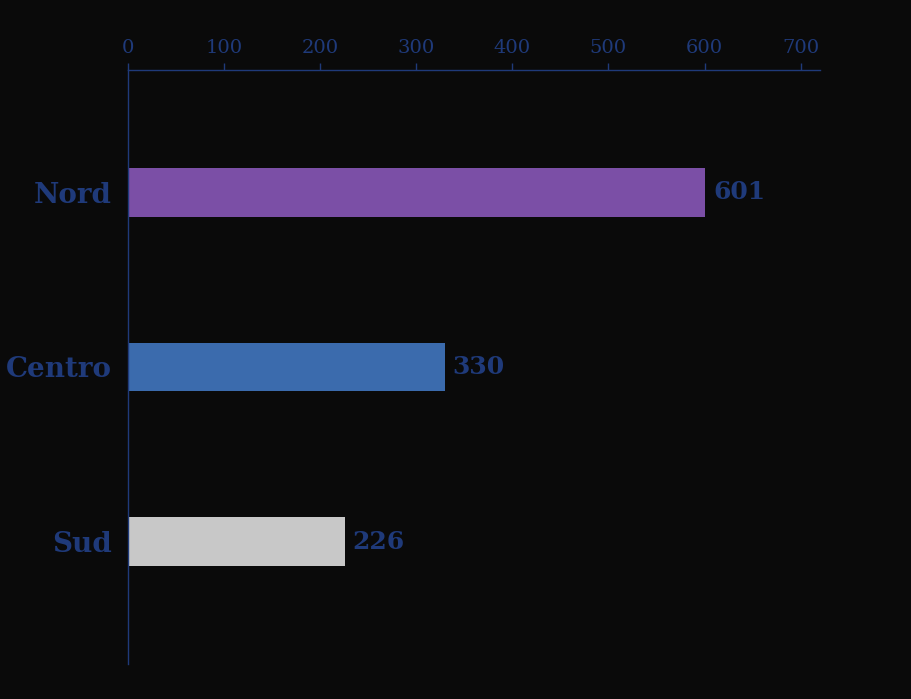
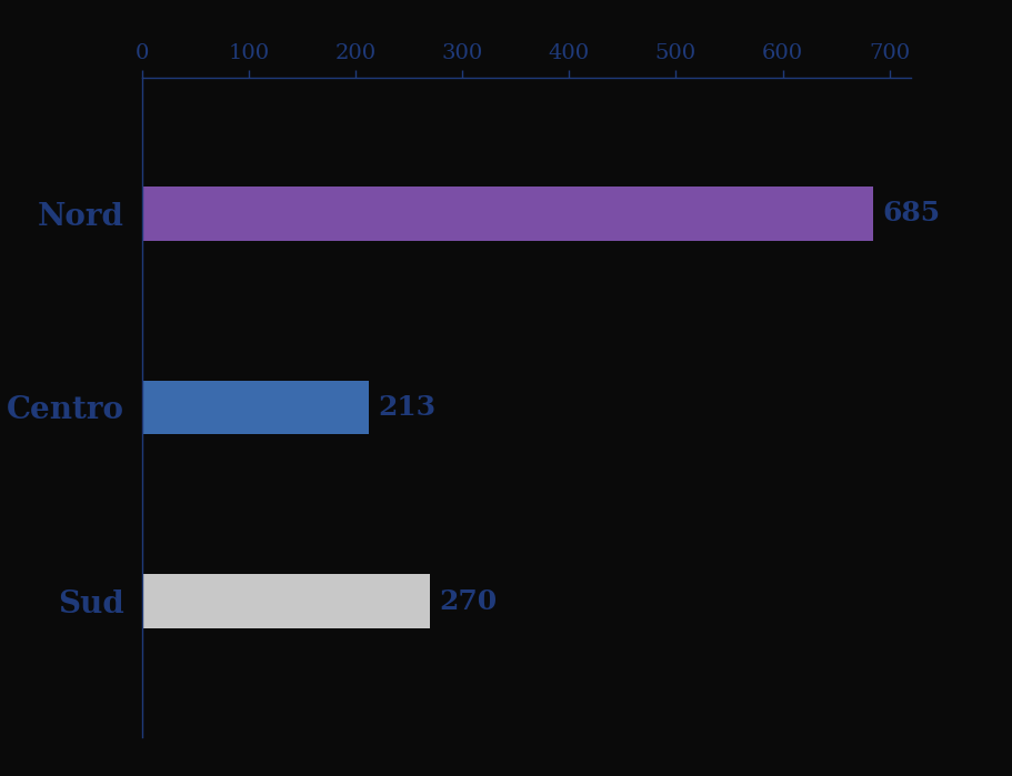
Nord: 601 -> 685
Centro: 330 -> 213
Sud: 226 -> 270
